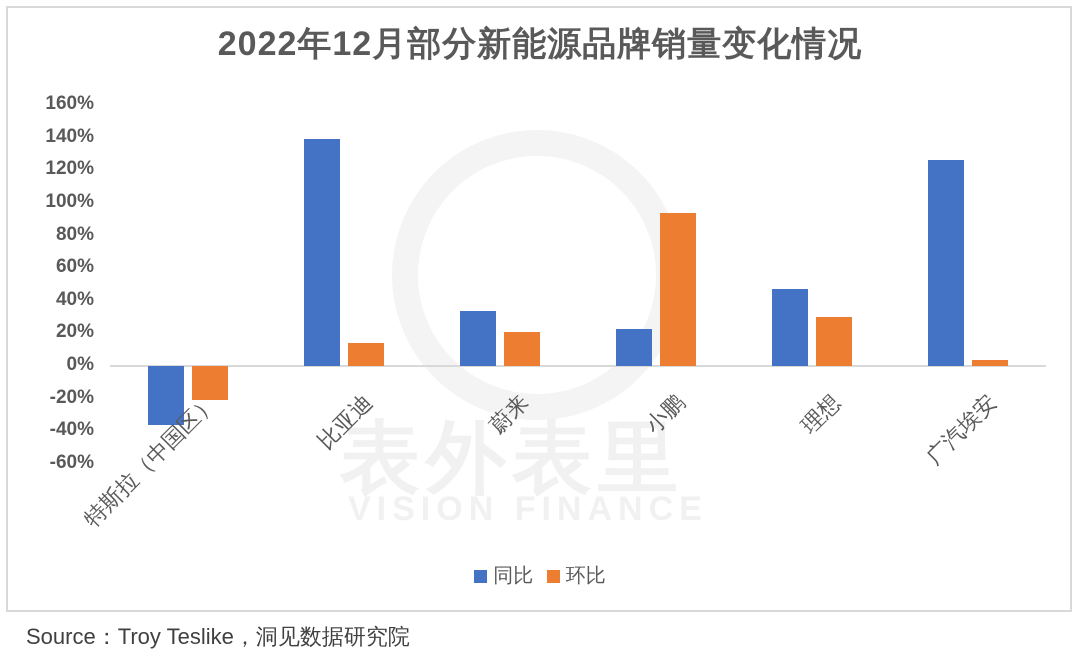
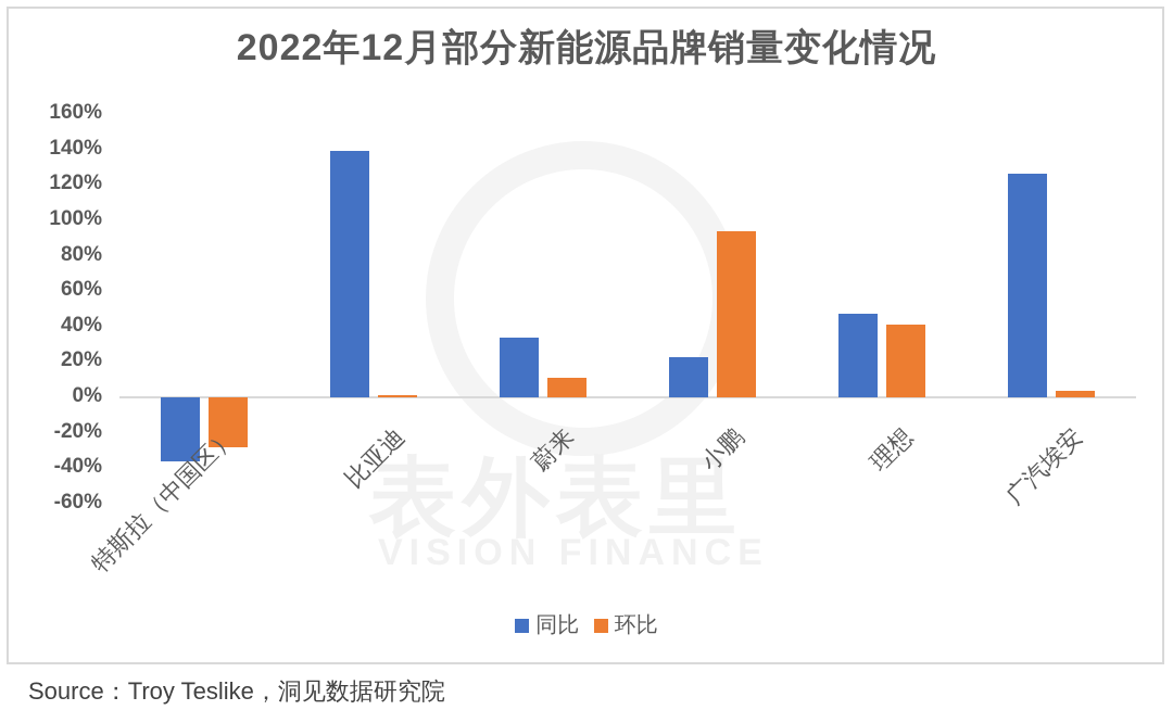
环比/特斯拉（中国区）: -21% -> -28%
环比/比亚迪: 14% -> 1%
环比/蔚来: 21% -> 11%
环比/理想: 30% -> 41%
